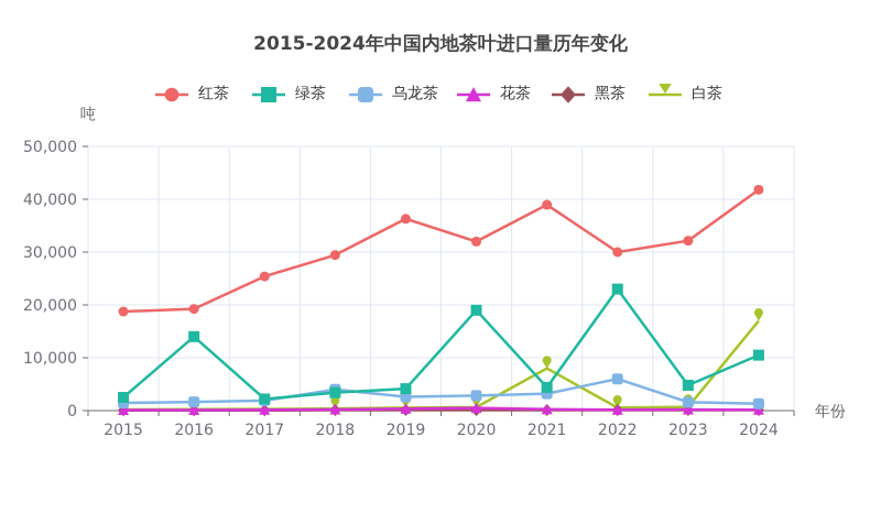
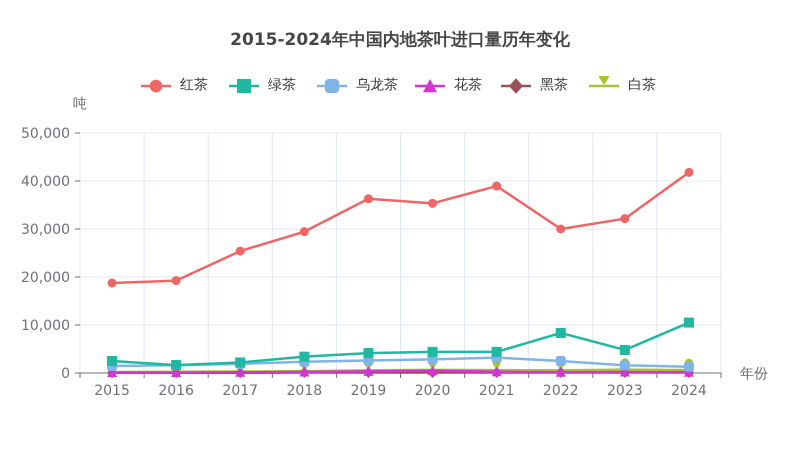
绿茶/2016: 14000 -> 2000
乌龙茶/2018: 4000 -> 2000
红茶/2020: 32000 -> 35000
绿茶/2020: 19000 -> 4000
白茶/2021: 8000 -> 1000
绿茶/2022: 23000 -> 8000
乌龙茶/2022: 6000 -> 2000
白茶/2024: 17000 -> 1000
